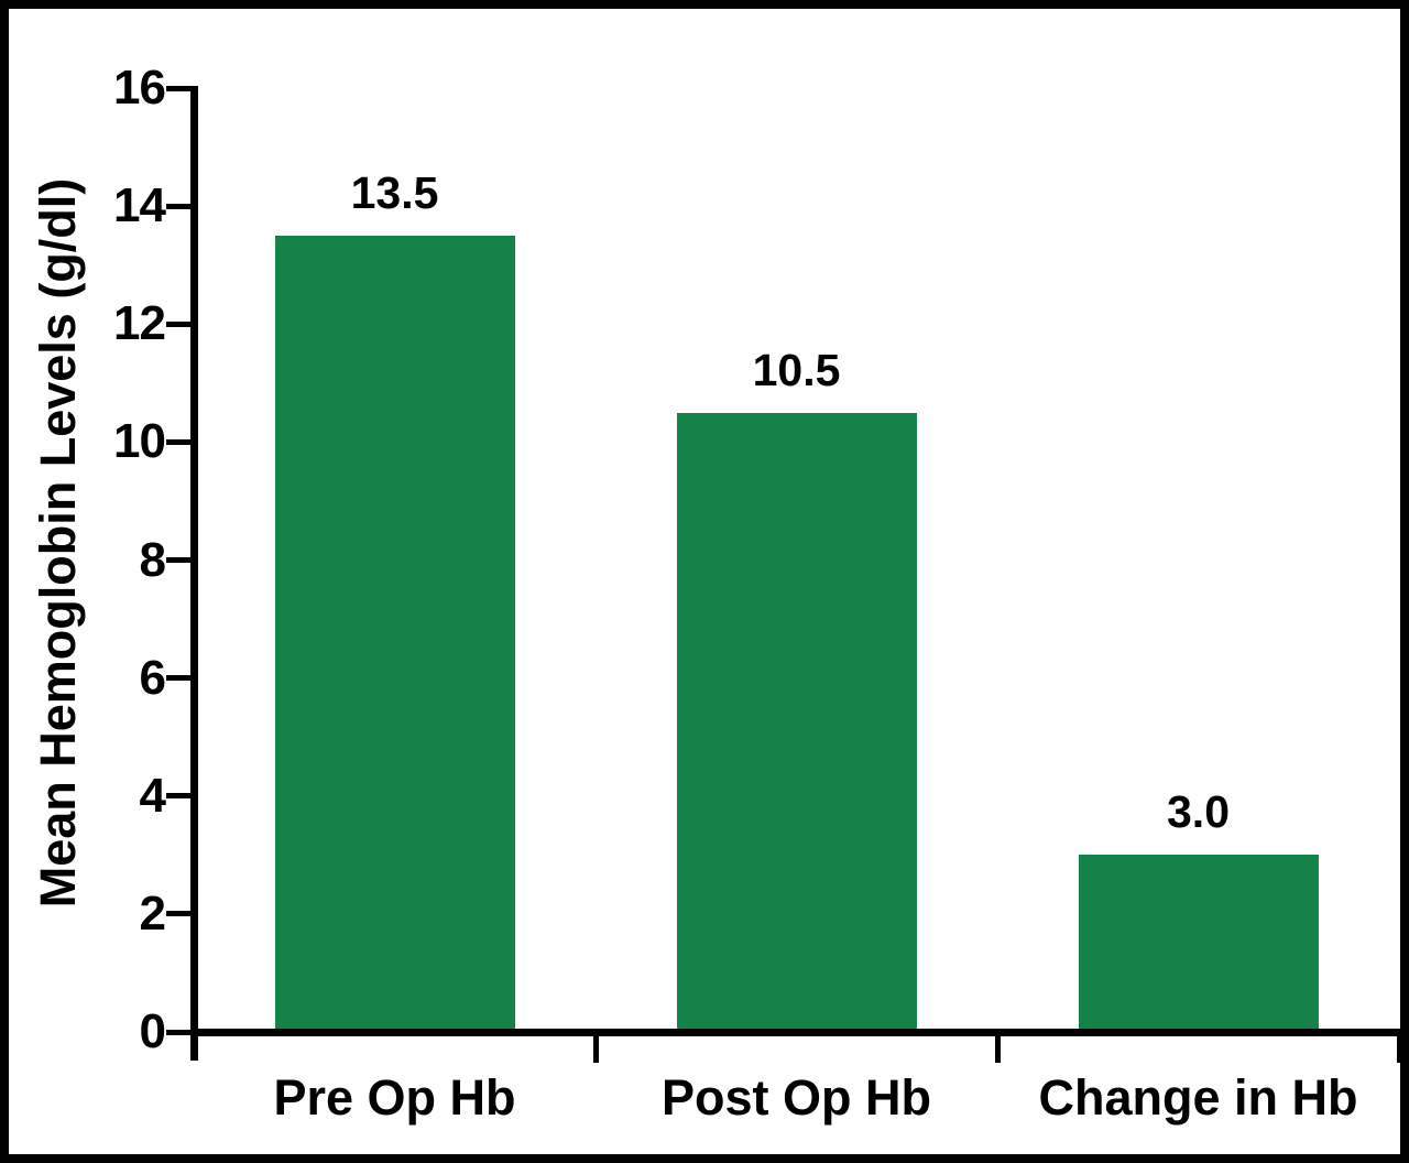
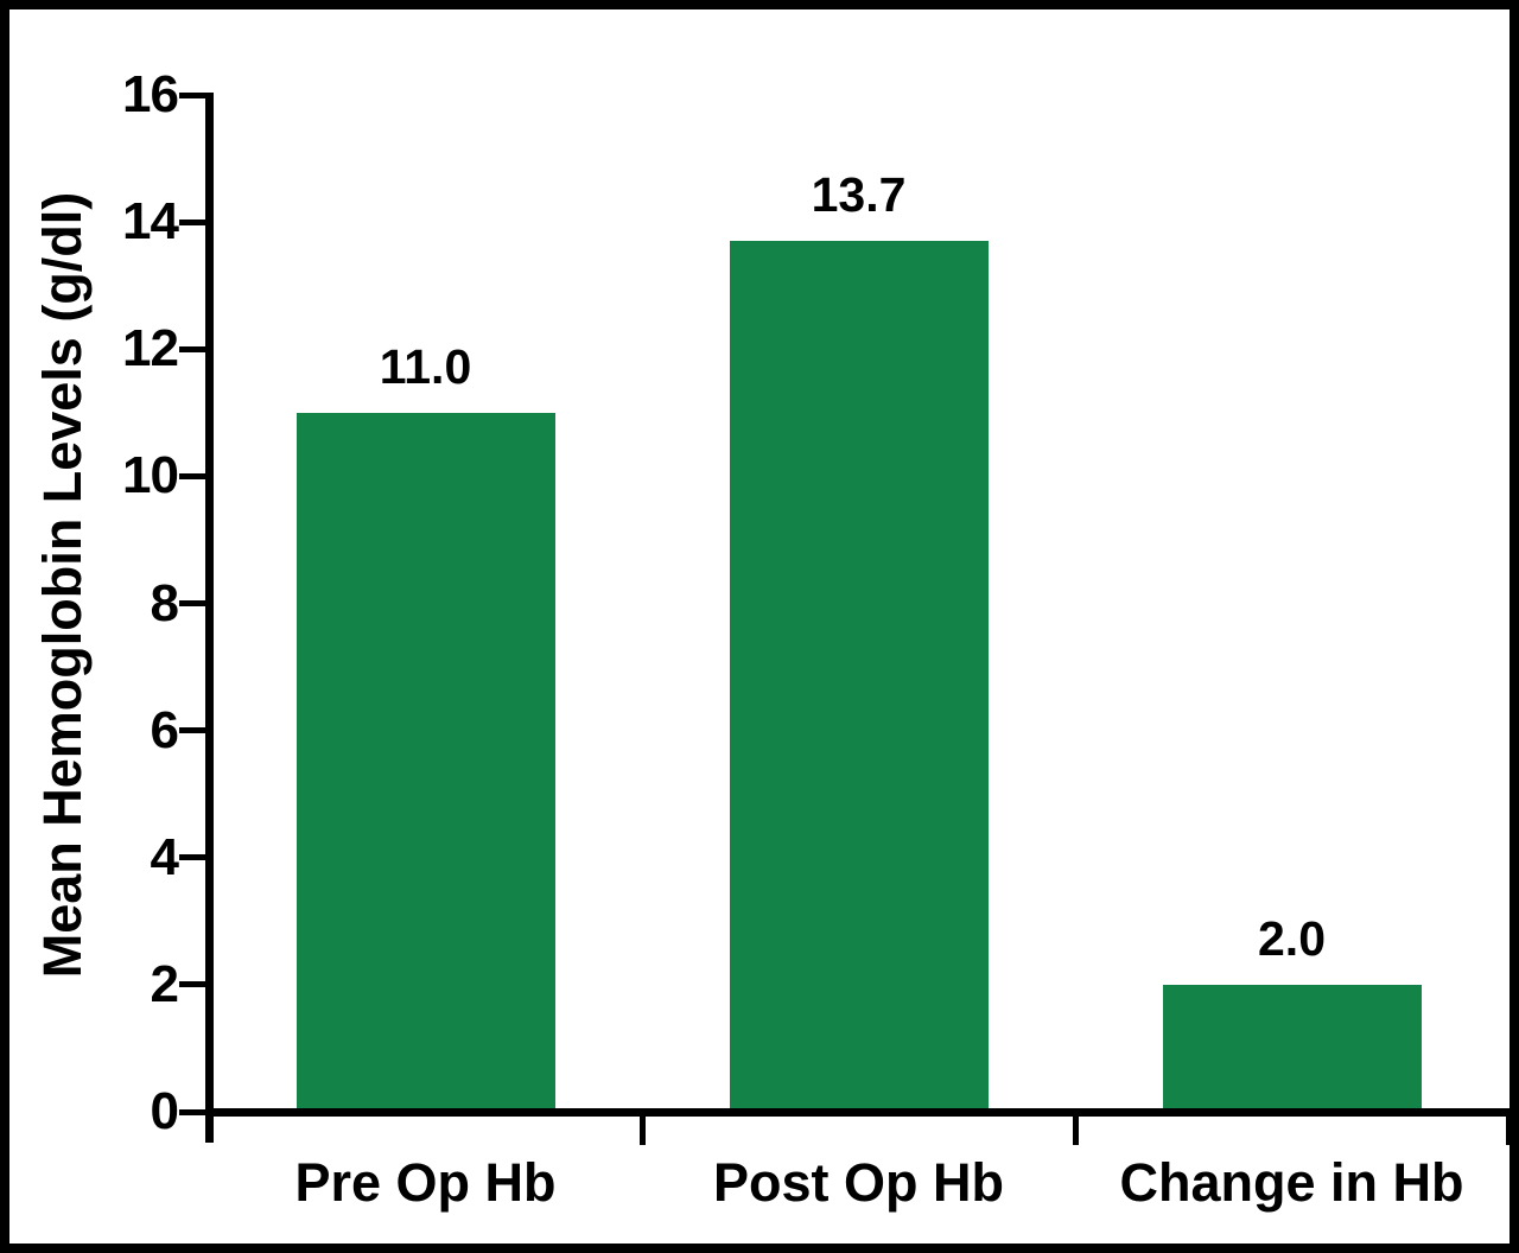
Pre Op Hb: 13.5 -> 11.0
Post Op Hb: 10.5 -> 13.7
Change in Hb: 3.0 -> 2.0
